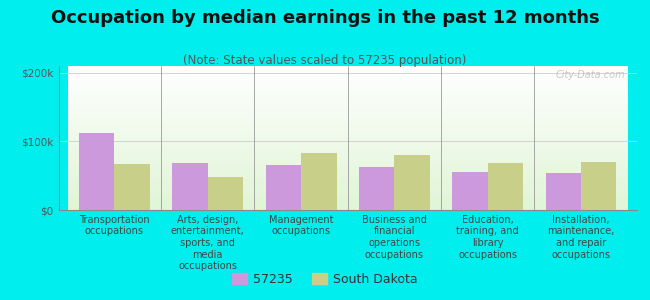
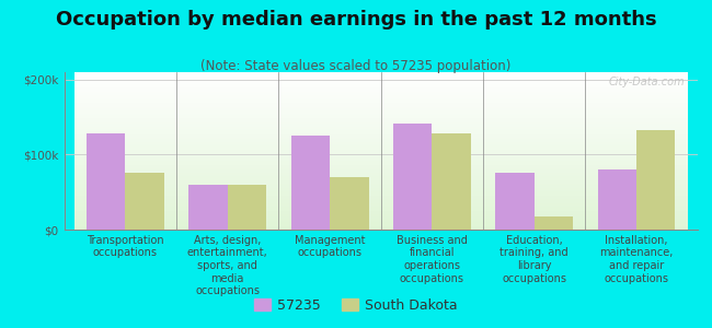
57235/Transportation occupations: $112k -> $128k
South Dakota/Transportation occupations: $67k -> $76k
57235/Arts, design, entertainment, sports, and media occupations: $68k -> $60k
South Dakota/Arts, design, entertainment, sports, and media occupations: $48k -> $60k
57235/Management occupations: $65k -> $126k
South Dakota/Management occupations: $83k -> $70k
57235/Business and financial operations occupations: $62k -> $142k
South Dakota/Business and financial operations occupations: $80k -> $128k
57235/Education, training, and library occupations: $55k -> $76k
South Dakota/Education, training, and library occupations: $68k -> $18k
57235/Installation, maintenance, and repair occupations: $54k -> $80k
South Dakota/Installation, maintenance, and repair occupations: $70k -> $132k
